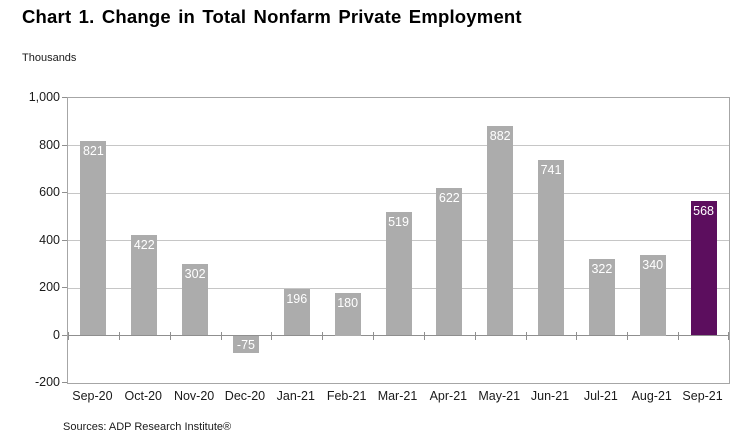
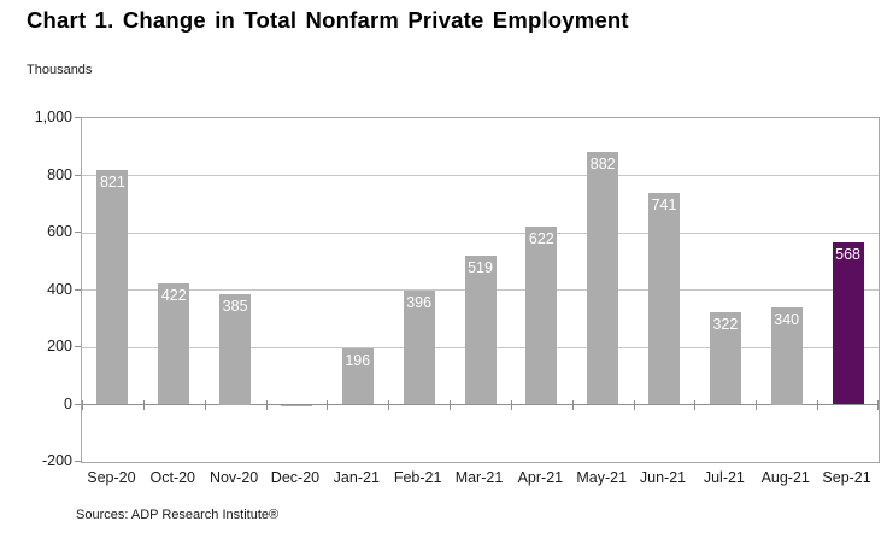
Nov-20: 302 -> 385
Dec-20: -75 -> -5
Feb-21: 180 -> 396
